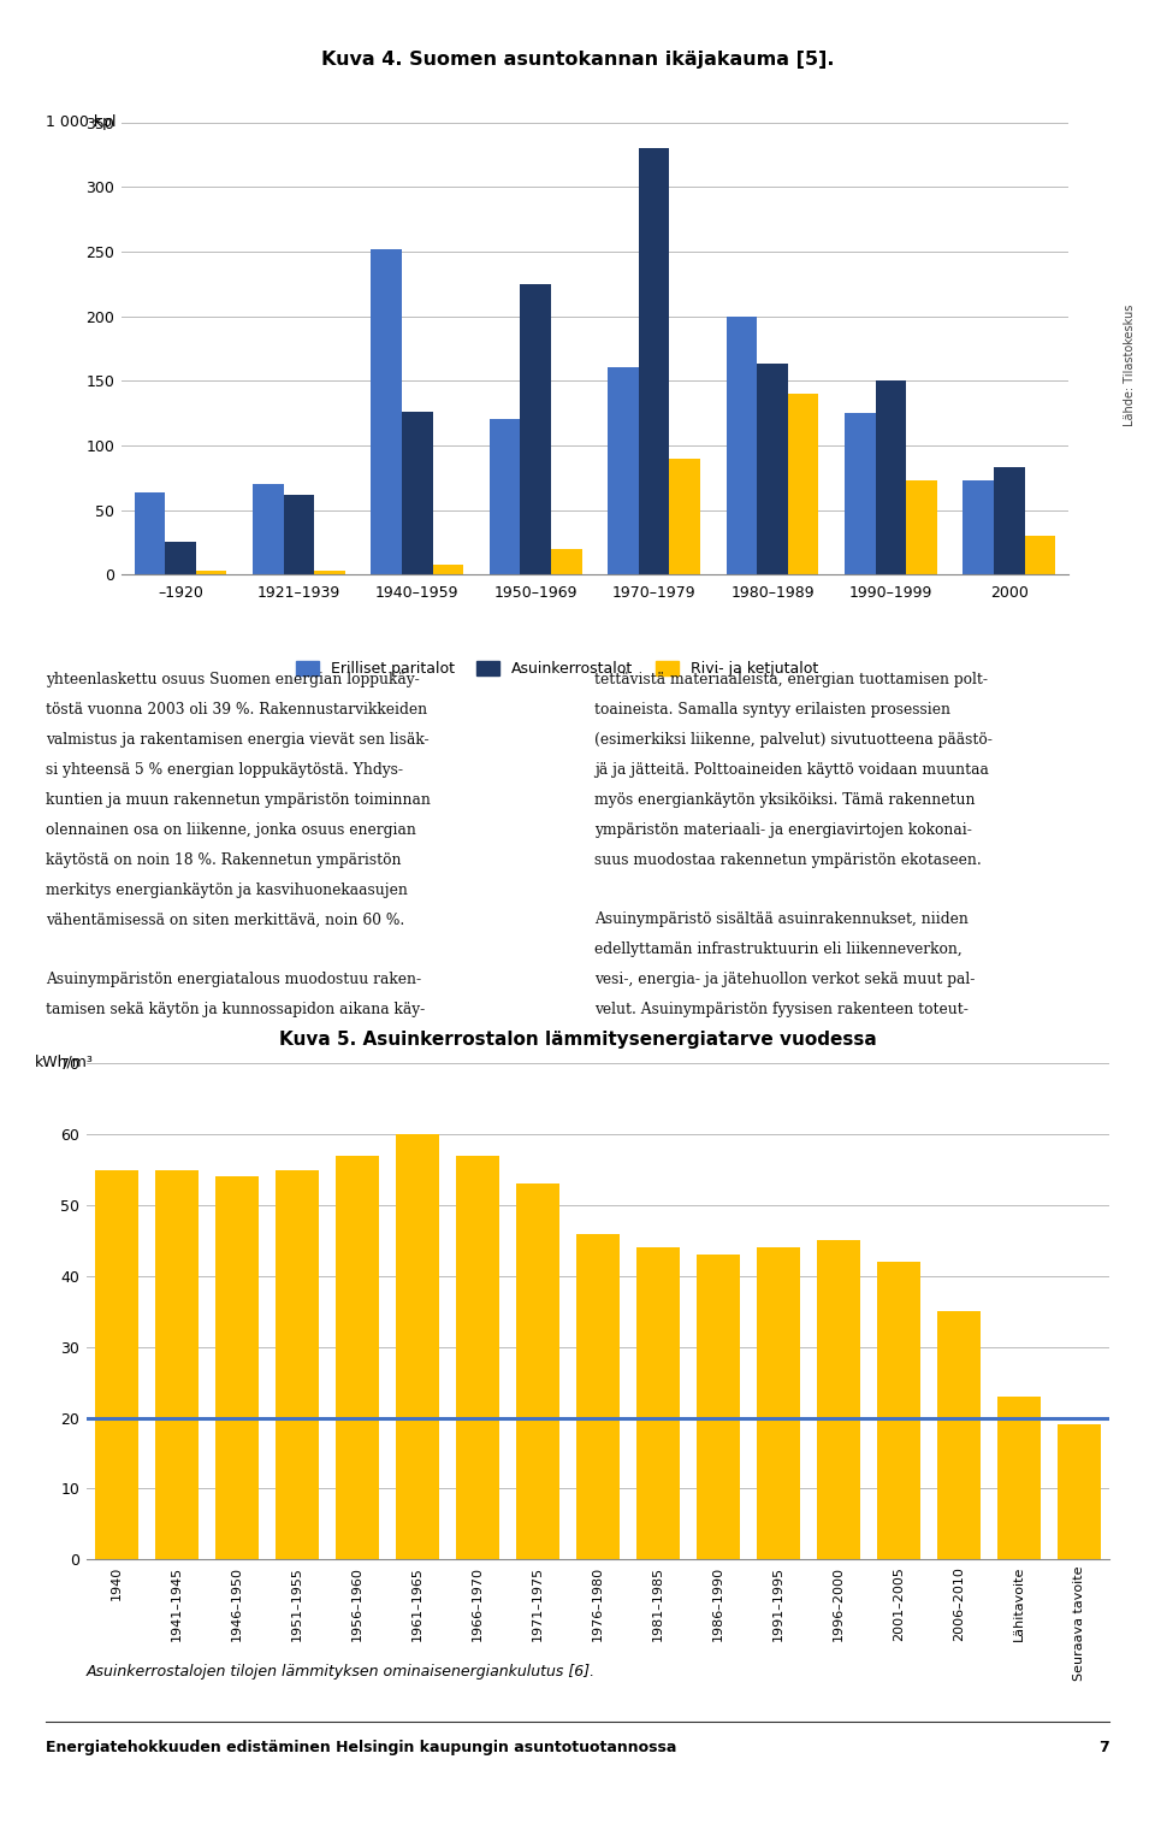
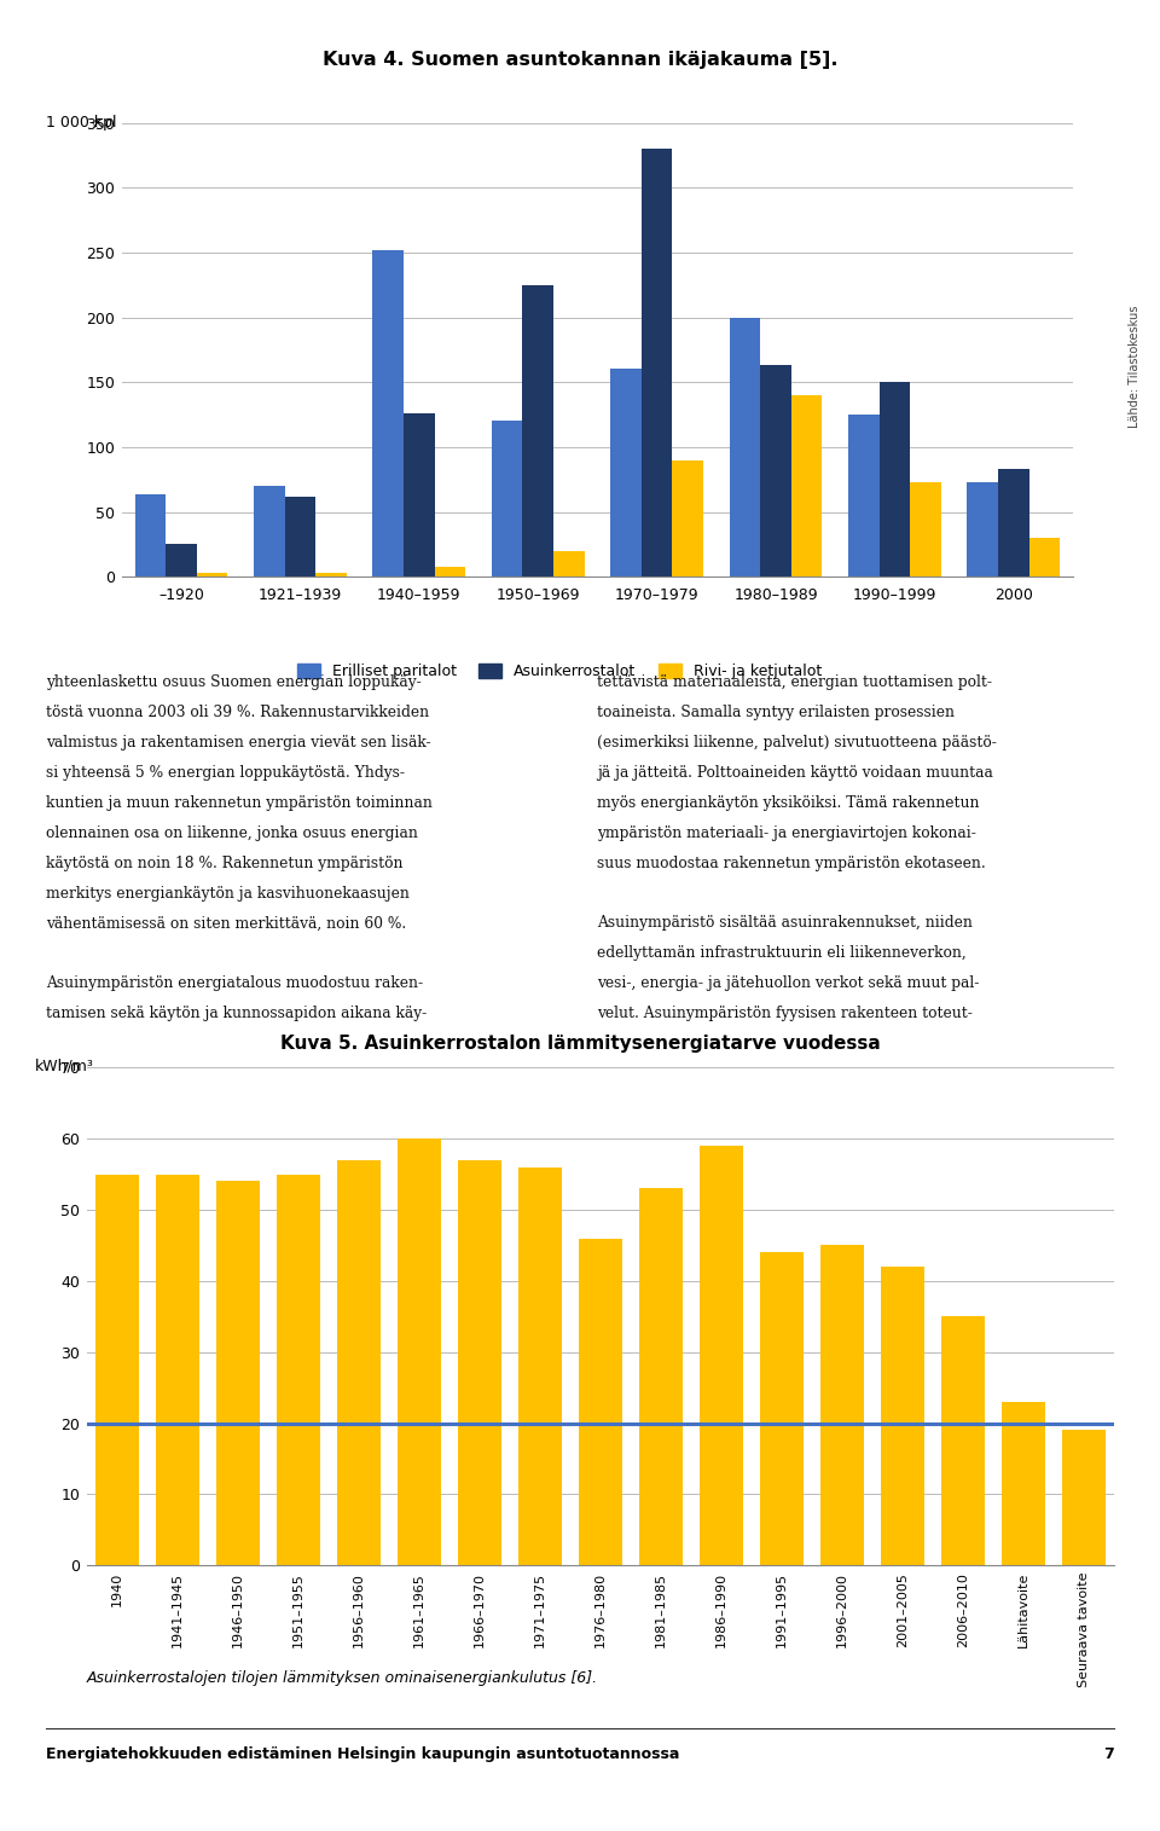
1971–1975: 53 -> 56
1981–1985: 44 -> 53
1986–1990: 43 -> 59
